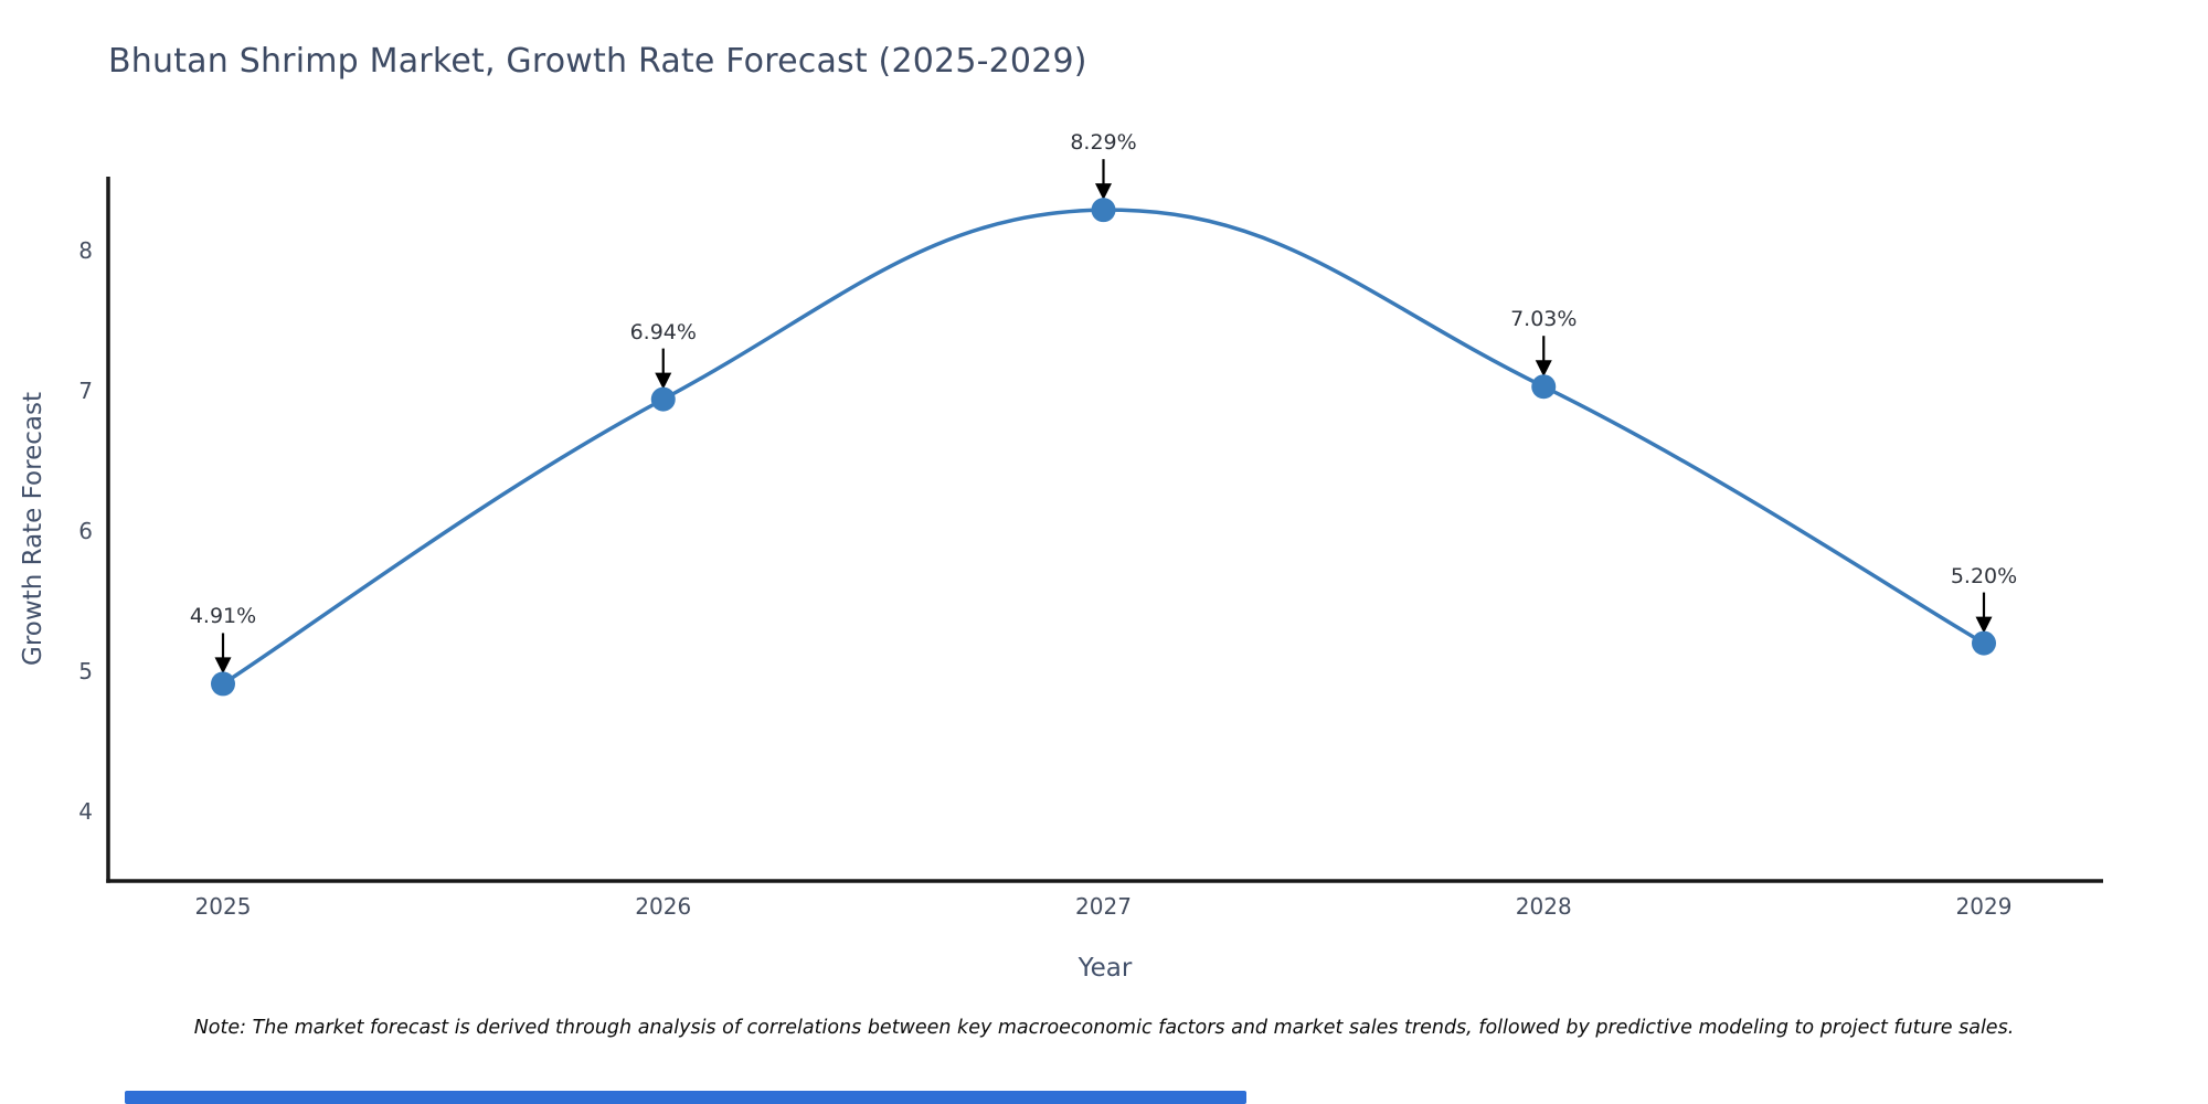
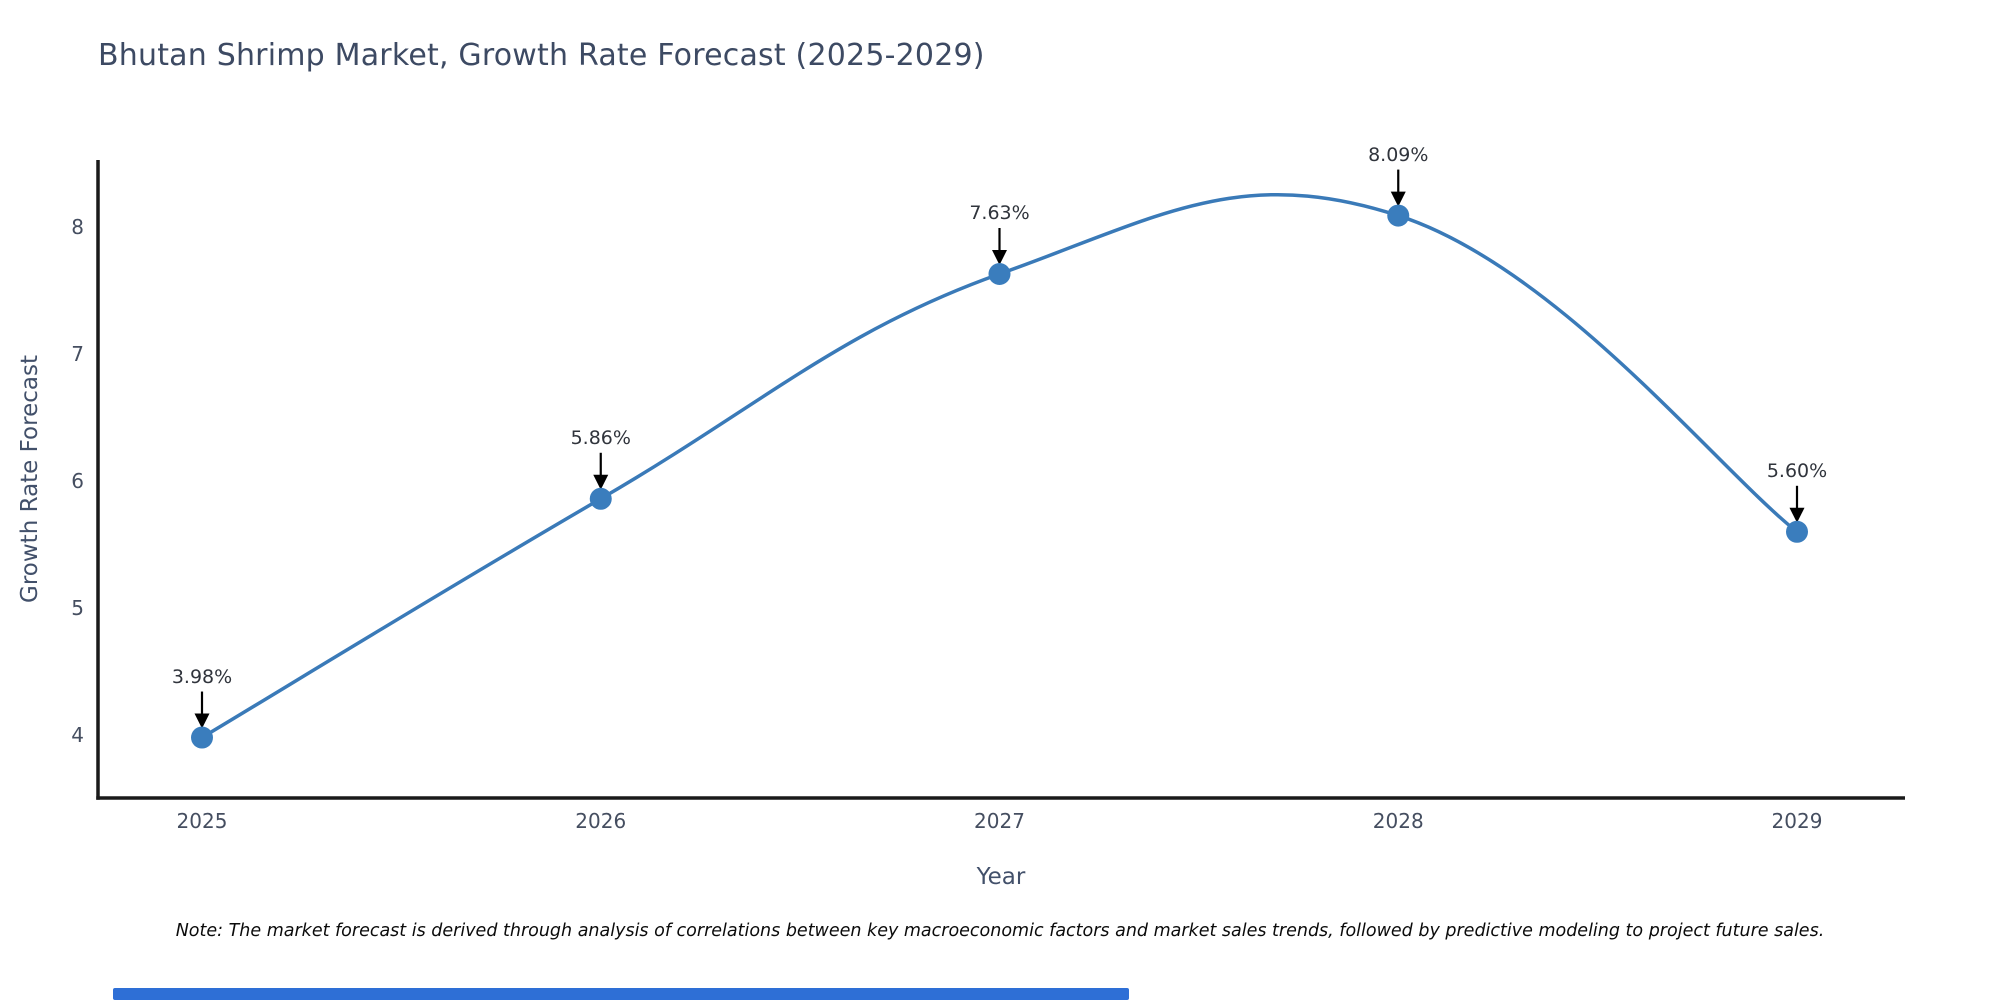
2025: 4.91% -> 3.98%
2026: 6.94% -> 5.86%
2027: 8.29% -> 7.63%
2028: 7.03% -> 8.09%
2029: 5.20% -> 5.60%
